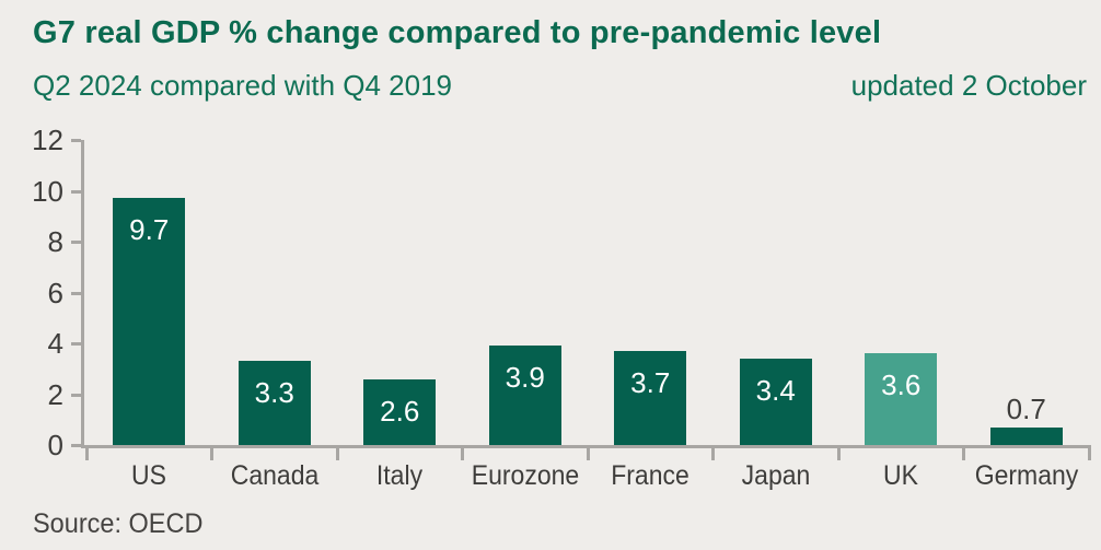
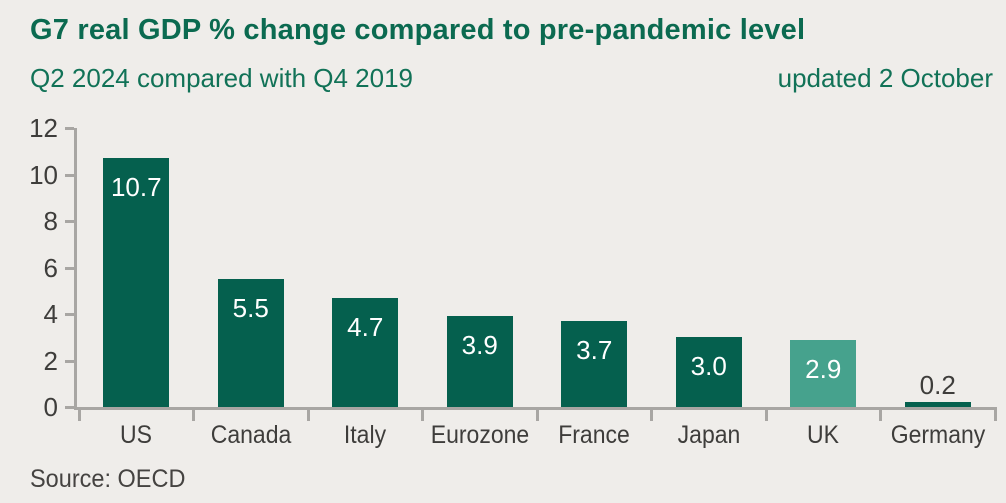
US: 9.7 -> 10.7
Canada: 3.3 -> 5.5
Italy: 2.6 -> 4.7
Japan: 3.4 -> 3.0
UK: 3.6 -> 2.9
Germany: 0.7 -> 0.2
